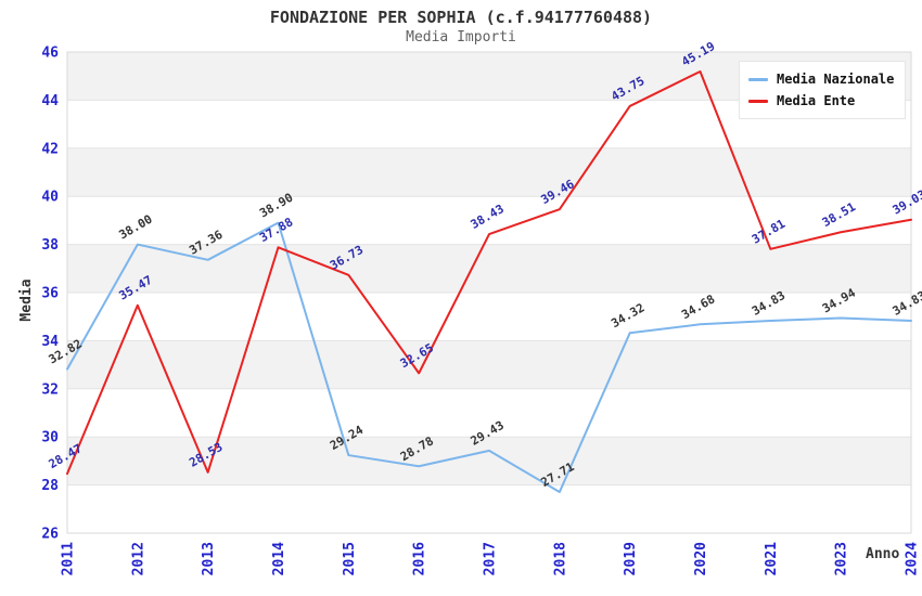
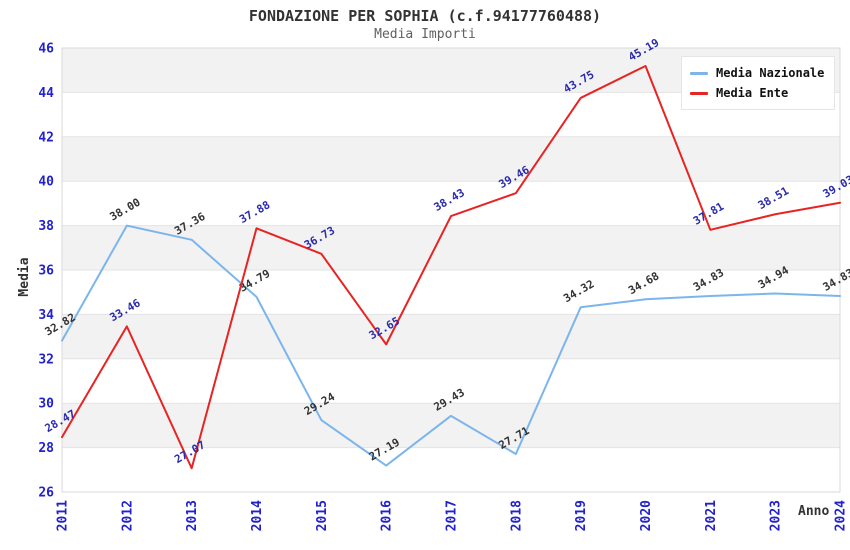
Media Ente/2012: 35.47 -> 33.46
Media Ente/2013: 28.53 -> 27.07
Media Nazionale/2014: 38.90 -> 34.79
Media Nazionale/2016: 28.78 -> 27.19
